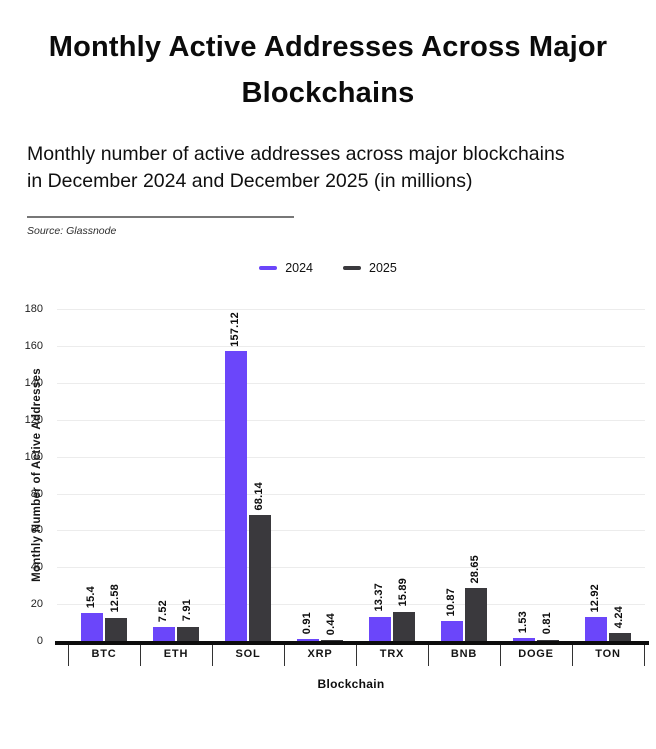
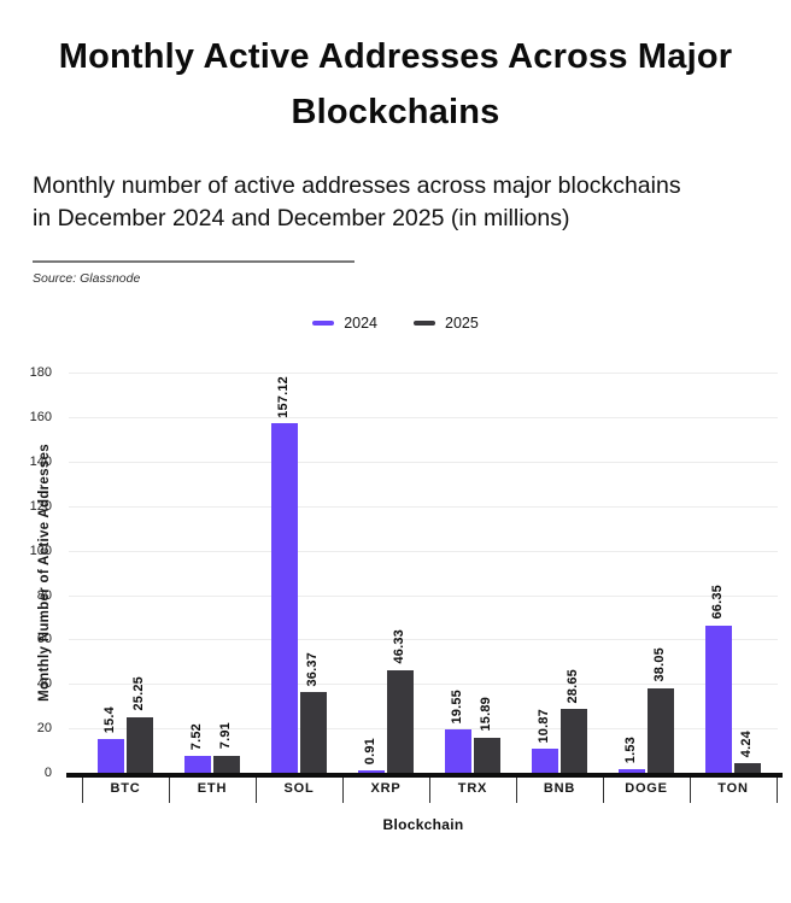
2025/BTC: 12.58 -> 25.25
2025/SOL: 68.14 -> 36.37
2025/XRP: 0.44 -> 46.33
2024/TRX: 13.37 -> 19.55
2025/DOGE: 0.81 -> 38.05
2024/TON: 12.92 -> 66.35
